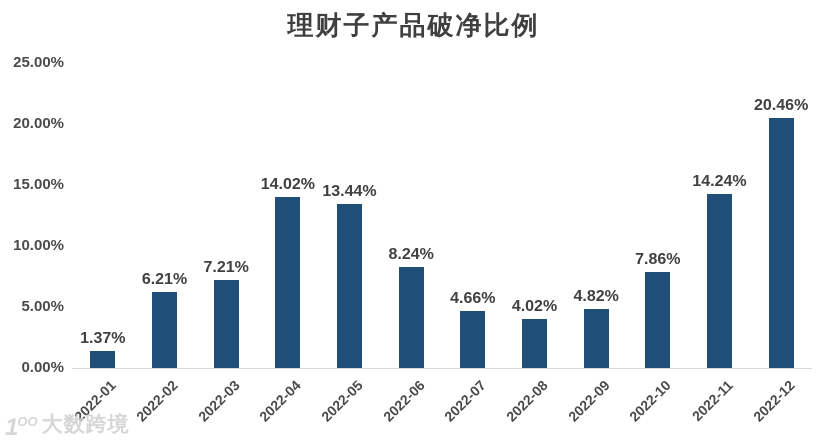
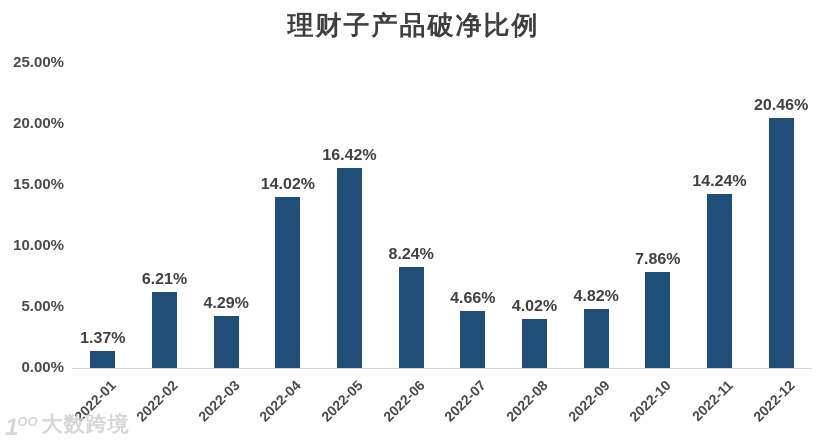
2022-03: 7.21% -> 4.29%
2022-05: 13.44% -> 16.42%
